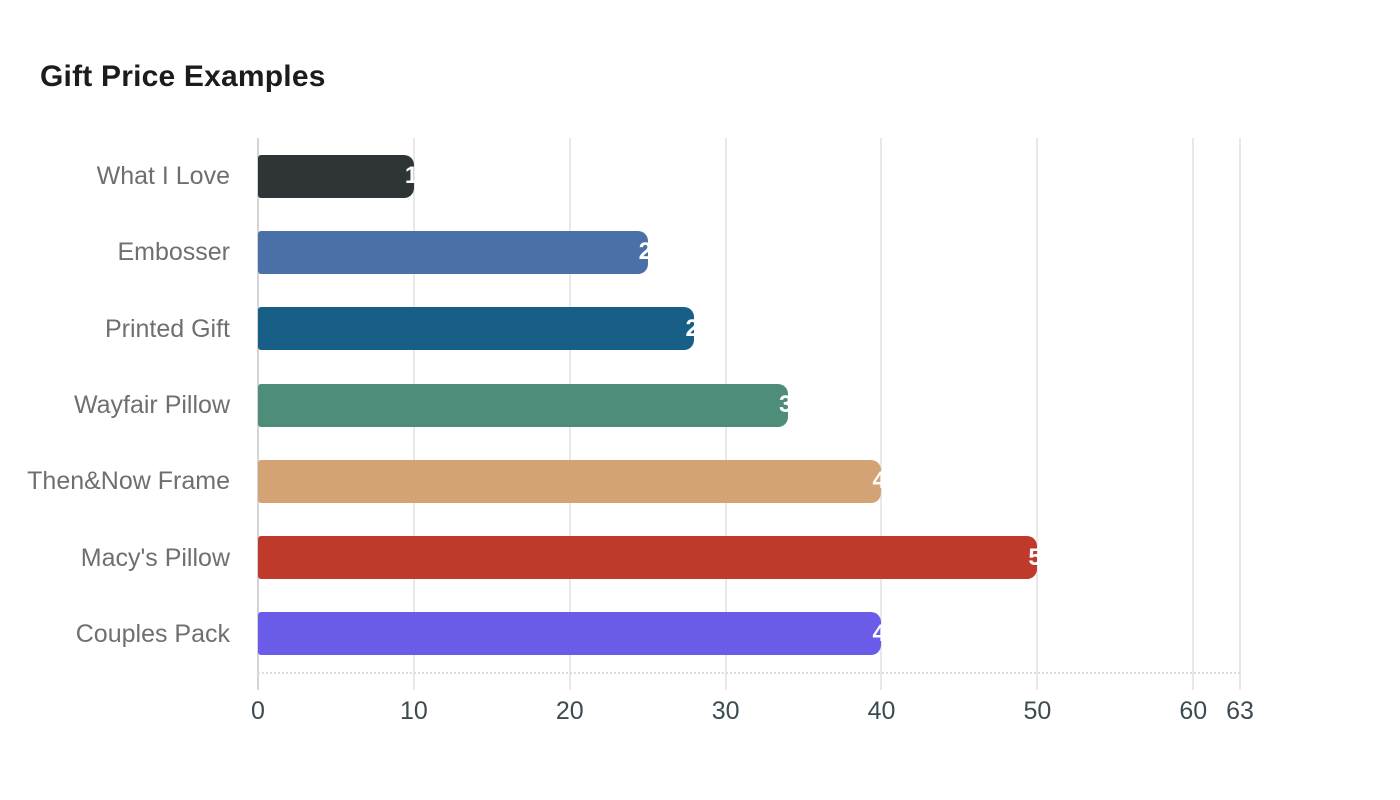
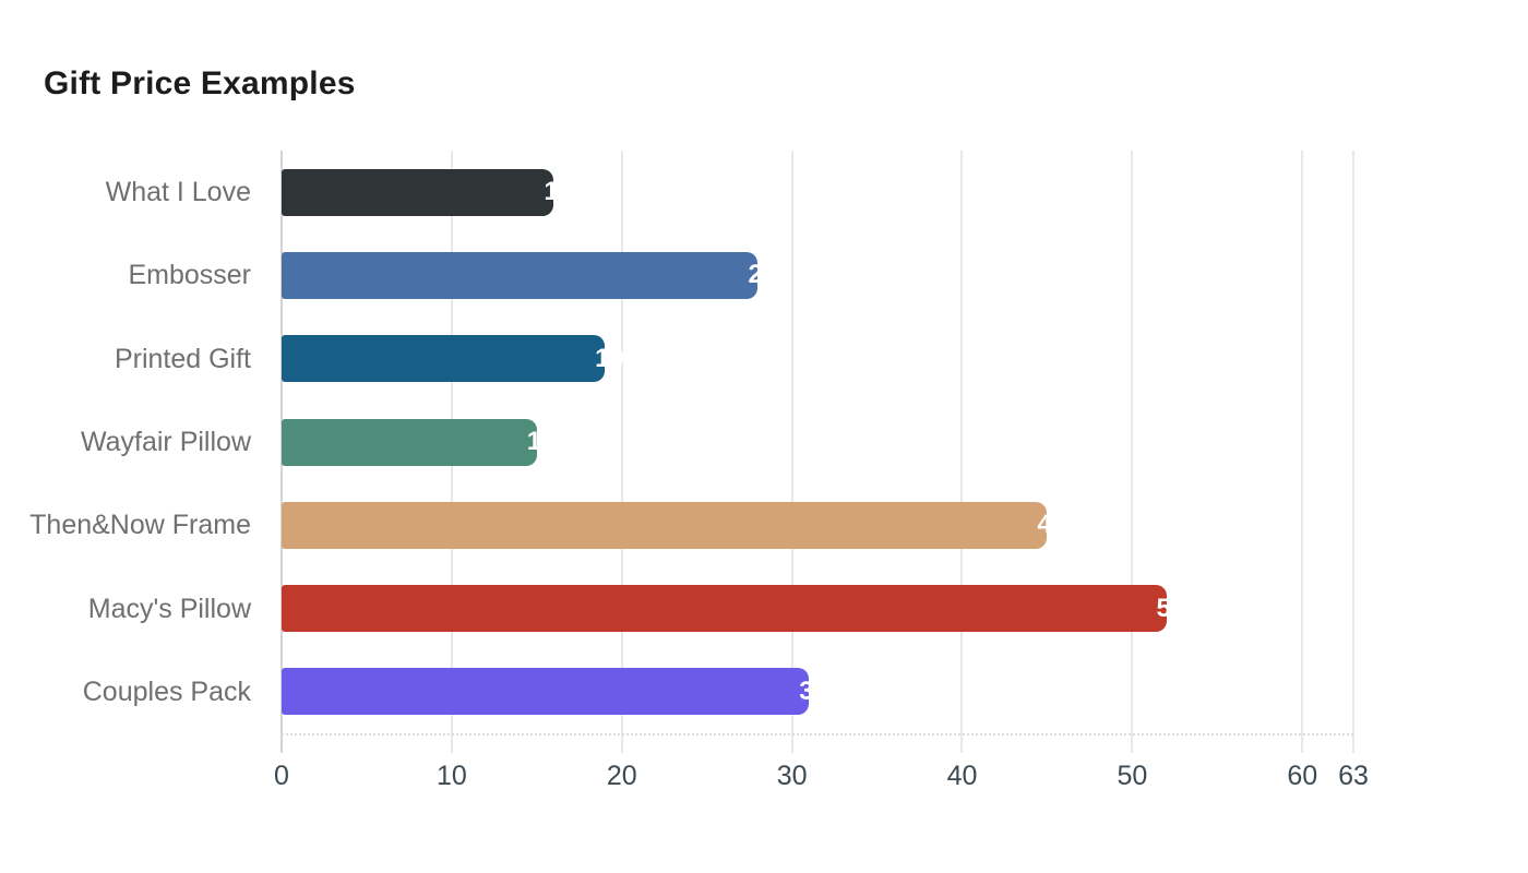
What I Love: 10 -> 16
Embosser: 25 -> 28
Printed Gift: 28 -> 19
Wayfair Pillow: 34 -> 15
Then&Now Frame: 40 -> 45
Macy's Pillow: 50 -> 52
Couples Pack: 40 -> 31
